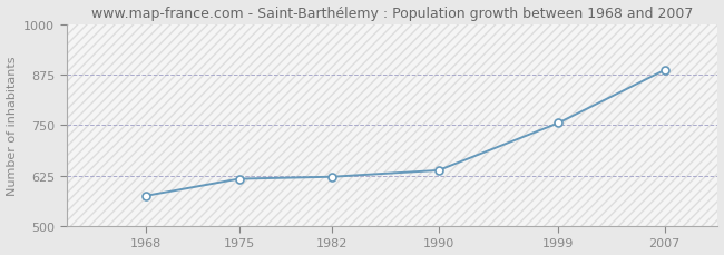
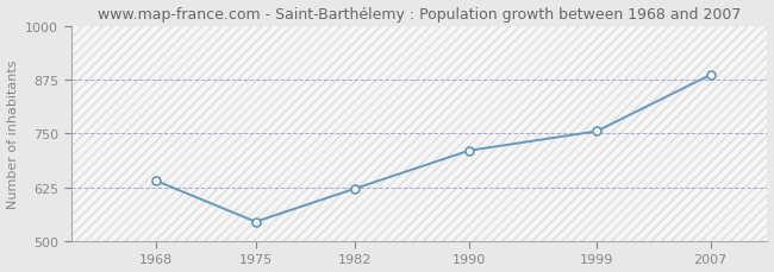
1968: 575 -> 640
1975: 617 -> 545
1990: 638 -> 710
